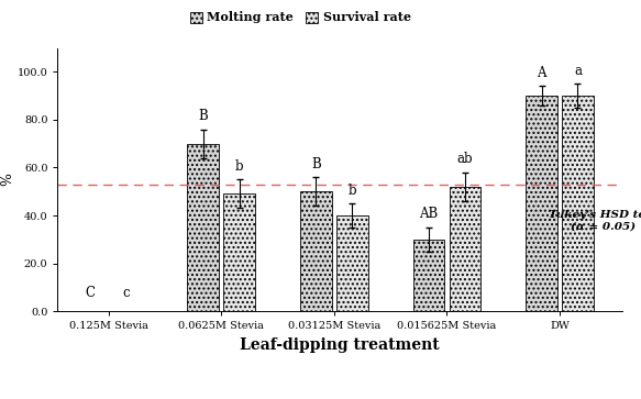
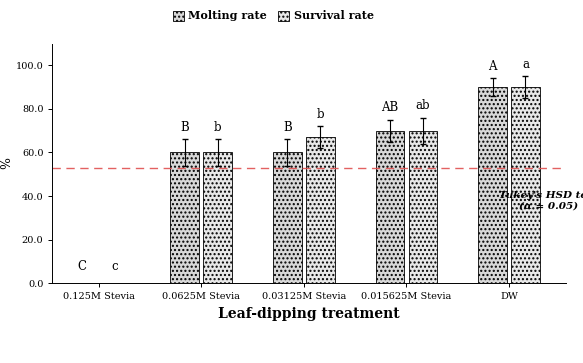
Molting rate/0.0625M Stevia: 70 -> 60
Survival rate/0.0625M Stevia: 49 -> 60
Molting rate/0.03125M Stevia: 50 -> 60
Survival rate/0.03125M Stevia: 40 -> 67
Molting rate/0.015625M Stevia: 30 -> 70
Survival rate/0.015625M Stevia: 52 -> 70
